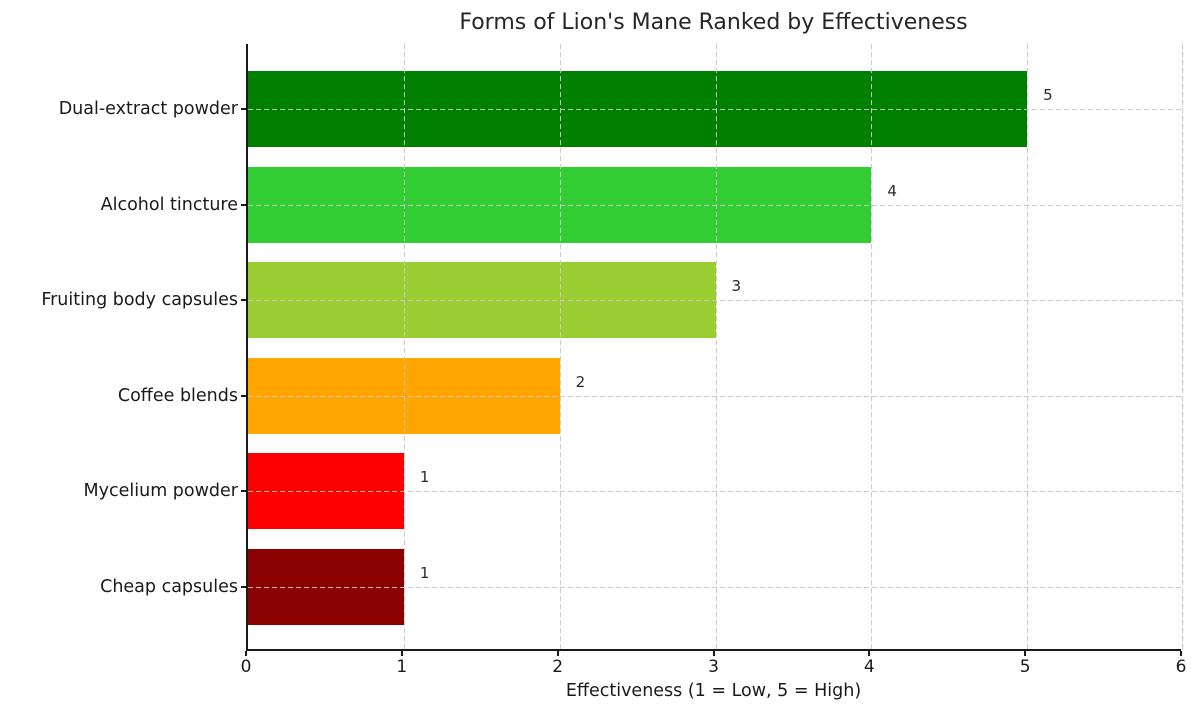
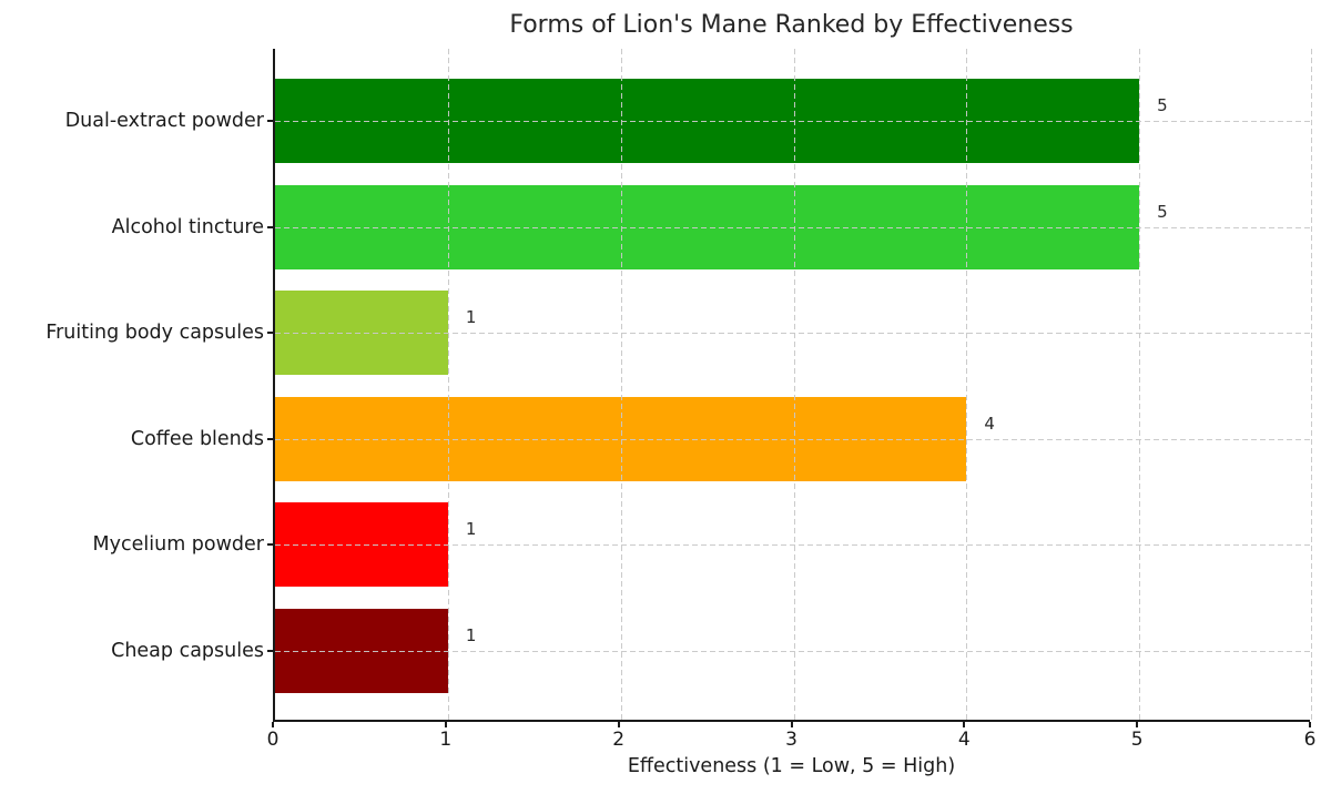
Alcohol tincture: 4 -> 5
Fruiting body capsules: 3 -> 1
Coffee blends: 2 -> 4
